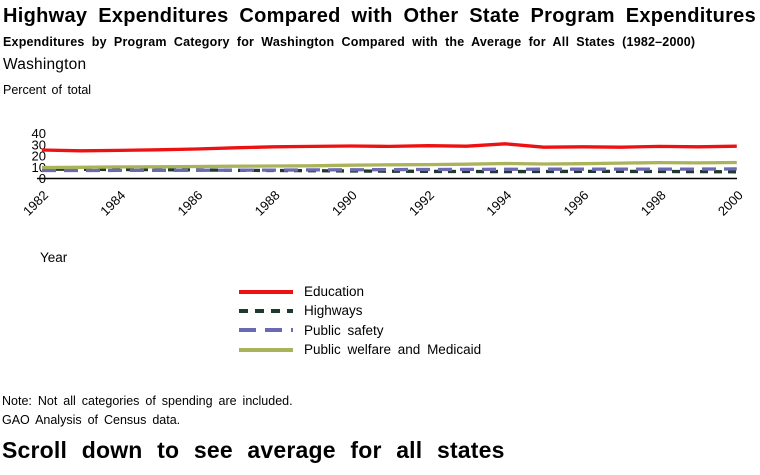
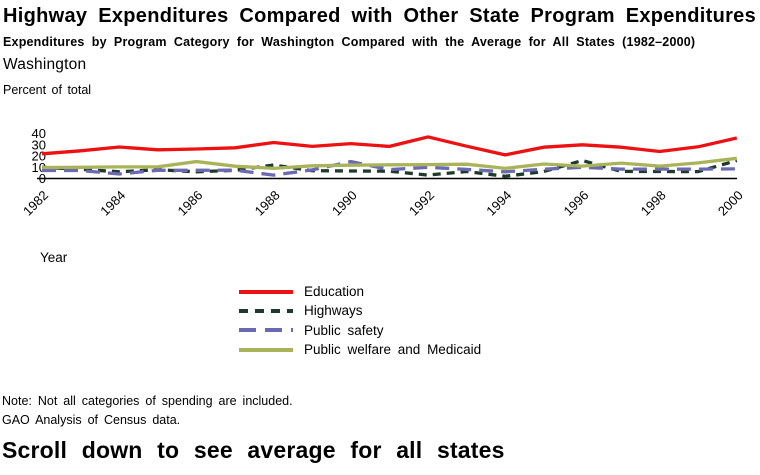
Education/1982: 25 -> 22
Highways/1982: 8 -> 10
Education/1984: 25 -> 28
Highways/1984: 8 -> 6
Public safety/1984: 7 -> 4
Highways/1986: 8 -> 6
Public welfare and Medicaid/1986: 11 -> 15
Education/1988: 28 -> 32
Highways/1988: 7 -> 12
Public safety/1988: 8 -> 3
Public welfare and Medicaid/1988: 11 -> 9
Education/1990: 29 -> 31
Public safety/1990: 8 -> 15
Education/1992: 29 -> 37
Highways/1992: 6 -> 3
Public safety/1992: 8 -> 10
Education/1994: 31 -> 21
Highways/1994: 6 -> 2
Public safety/1994: 8 -> 6
Public welfare and Medicaid/1994: 13 -> 9
Education/1996: 28 -> 30
Highways/1996: 6 -> 16
Public safety/1996: 8 -> 10
Public welfare and Medicaid/1996: 13 -> 11
Education/1998: 28 -> 24
Public welfare and Medicaid/1998: 14 -> 11
Education/2000: 29 -> 36
Highways/2000: 6 -> 16
Public welfare and Medicaid/2000: 14 -> 18
